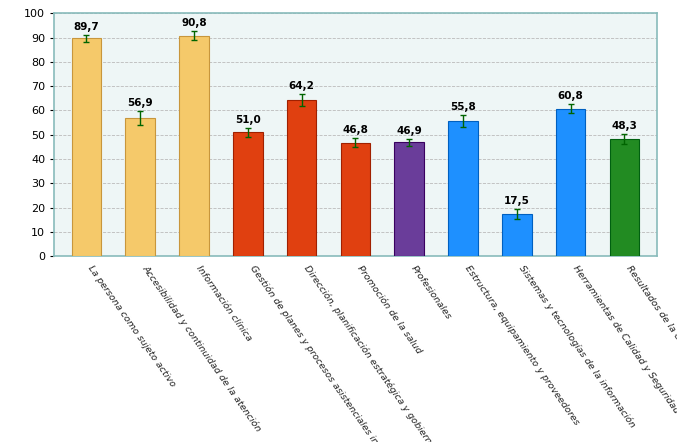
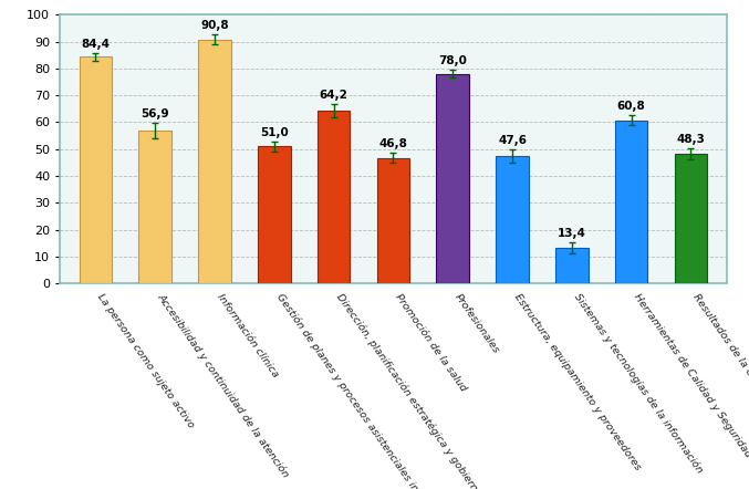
La persona como sujeto activo: 89,7 -> 84,4
Profesionales: 46,9 -> 78,0
Estructura, equipamiento y proveedores: 55,8 -> 47,6
Sistemas y tecnologías de la información: 17,5 -> 13,4
